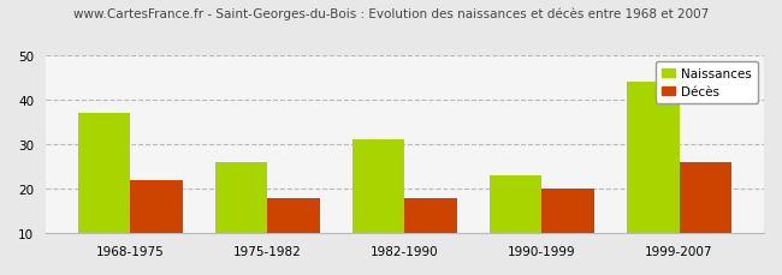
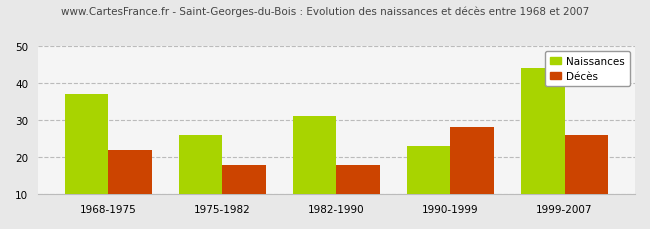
Décès/1990-1999: 20 -> 28
